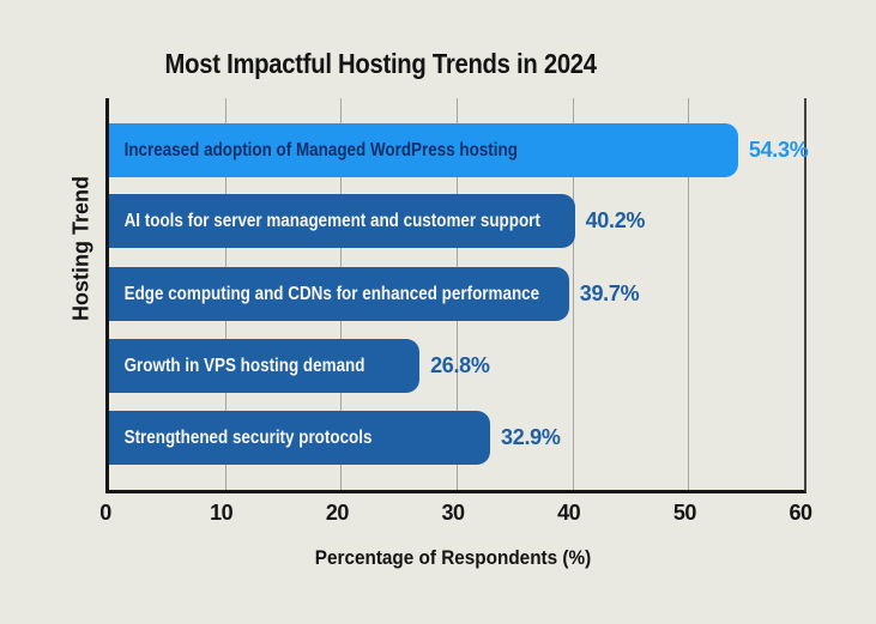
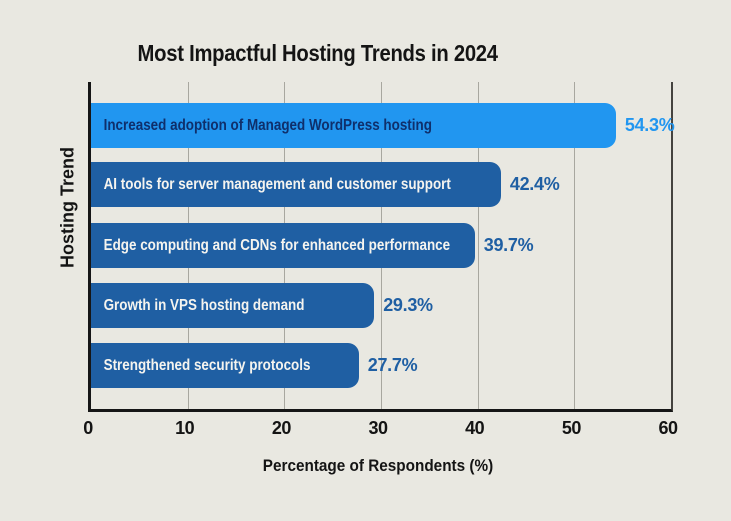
AI tools for server management and customer support: 40.2% -> 42.4%
Growth in VPS hosting demand: 26.8% -> 29.3%
Strengthened security protocols: 32.9% -> 27.7%
